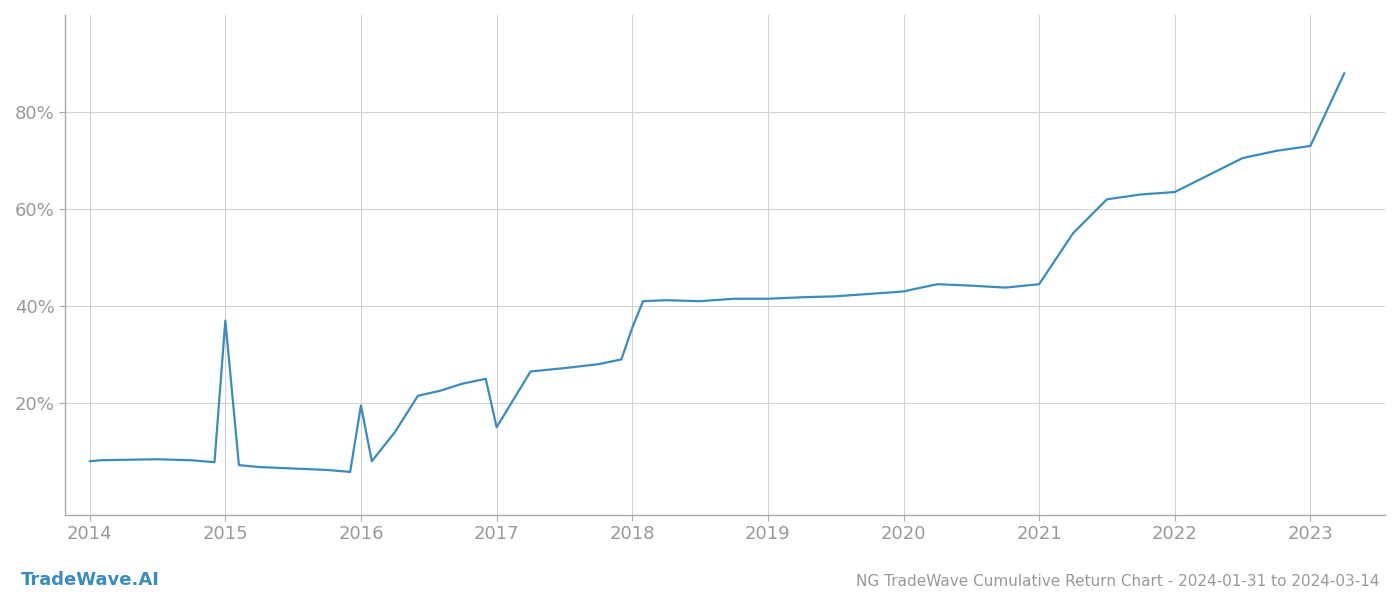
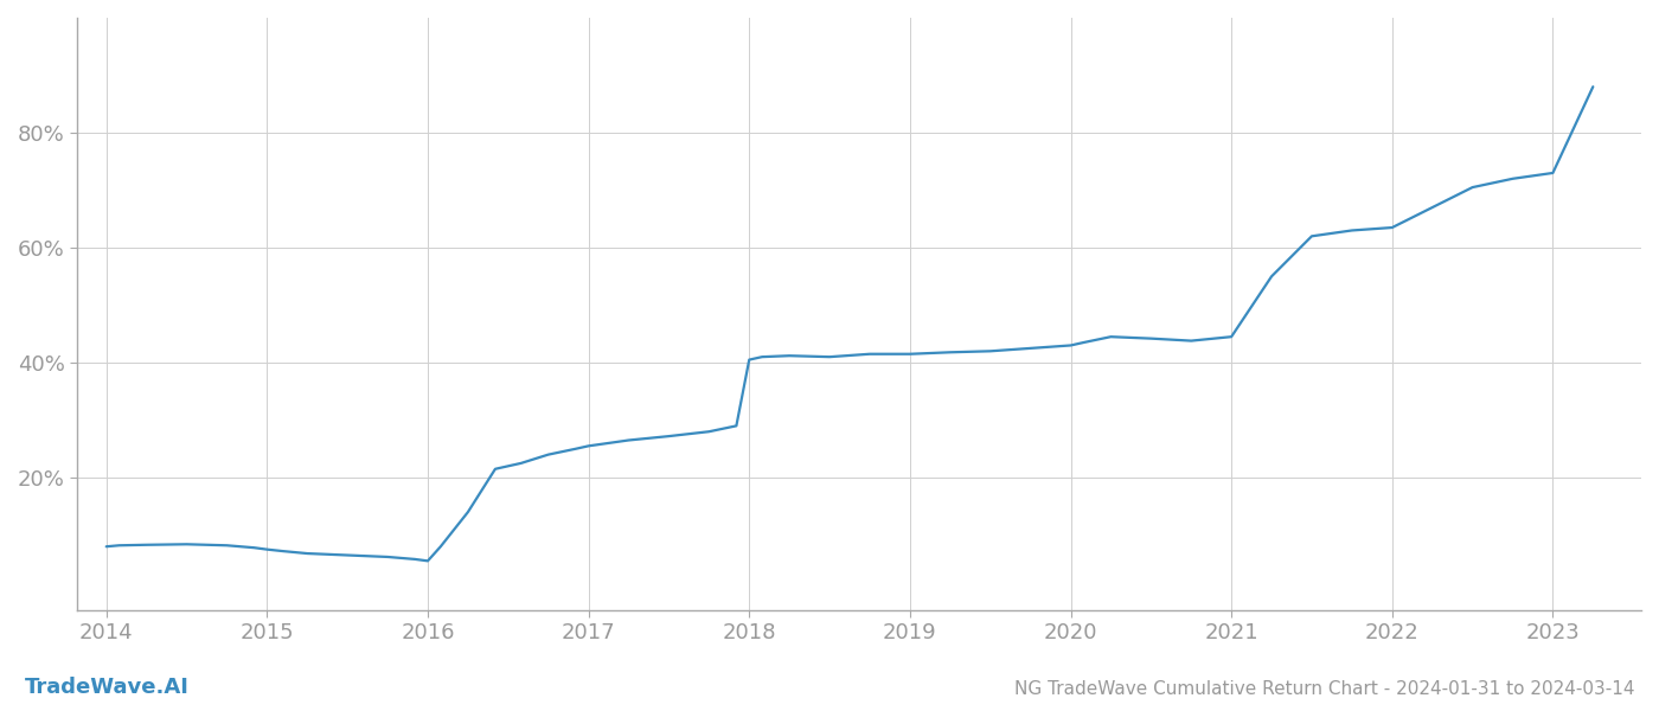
2015: 37.0% -> 7.5%
2016: 19.5% -> 5.5%
2017: 15.0% -> 25.5%
2018: 35.5% -> 40.5%
